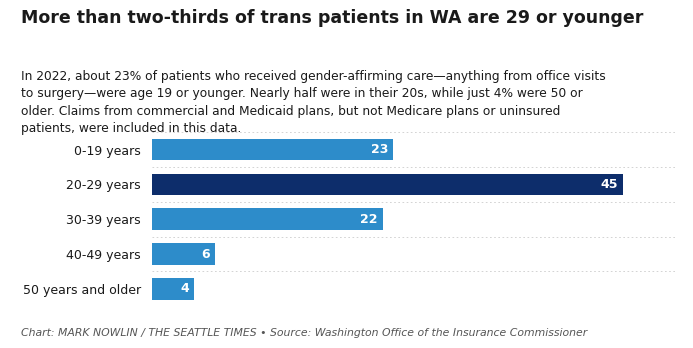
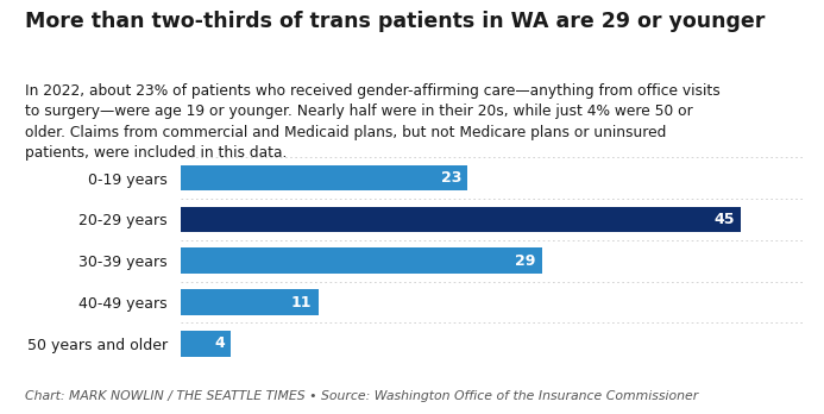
30-39 years: 22 -> 29
40-49 years: 6 -> 11
